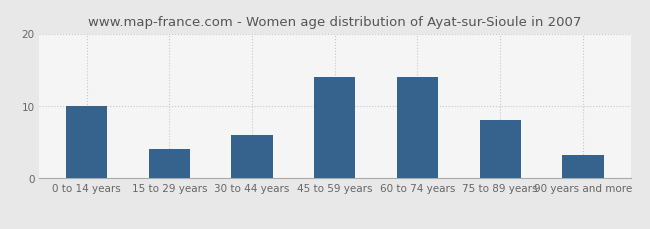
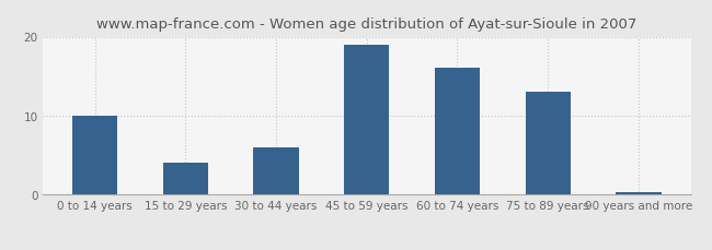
45 to 59 years: 14.0 -> 19.0
60 to 74 years: 14.0 -> 16.0
75 to 89 years: 8.0 -> 13.0
90 years and more: 3.2 -> 0.4
